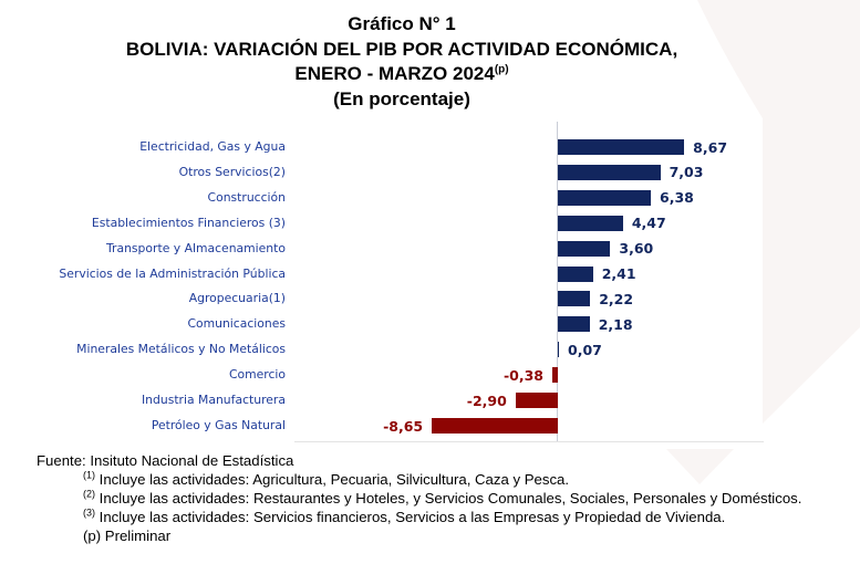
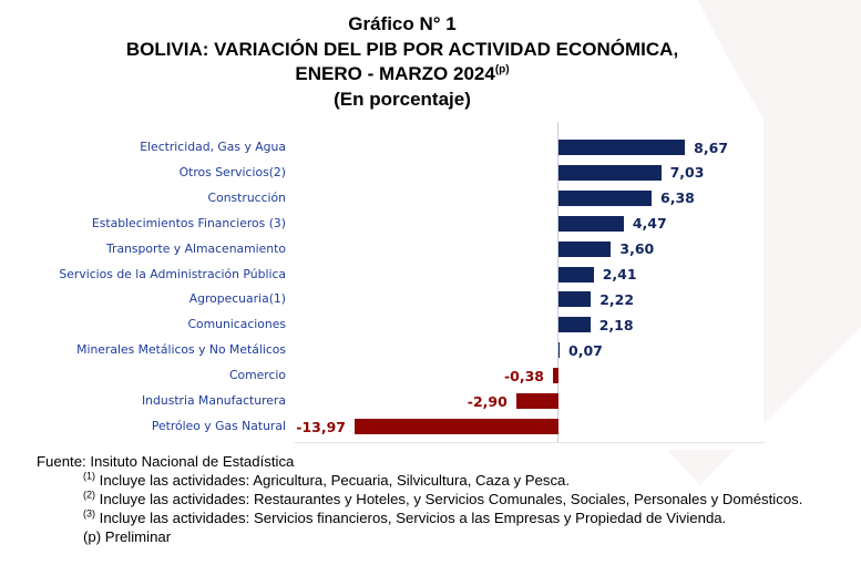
Petróleo y Gas Natural: -8,65 -> -13,97
